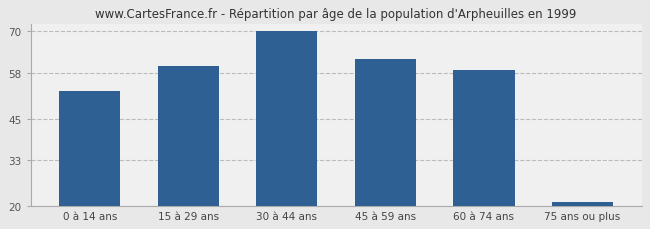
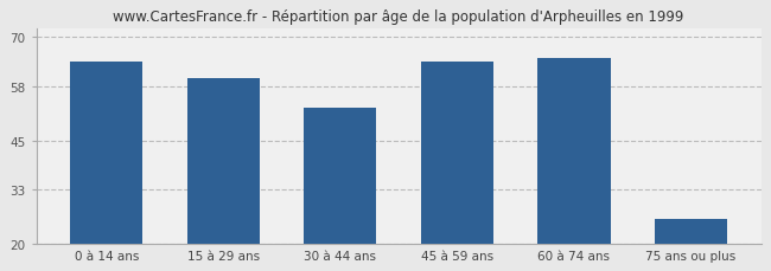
0 à 14 ans: 53 -> 64
30 à 44 ans: 70 -> 53
45 à 59 ans: 62 -> 64
60 à 74 ans: 59 -> 65
75 ans ou plus: 21 -> 26
